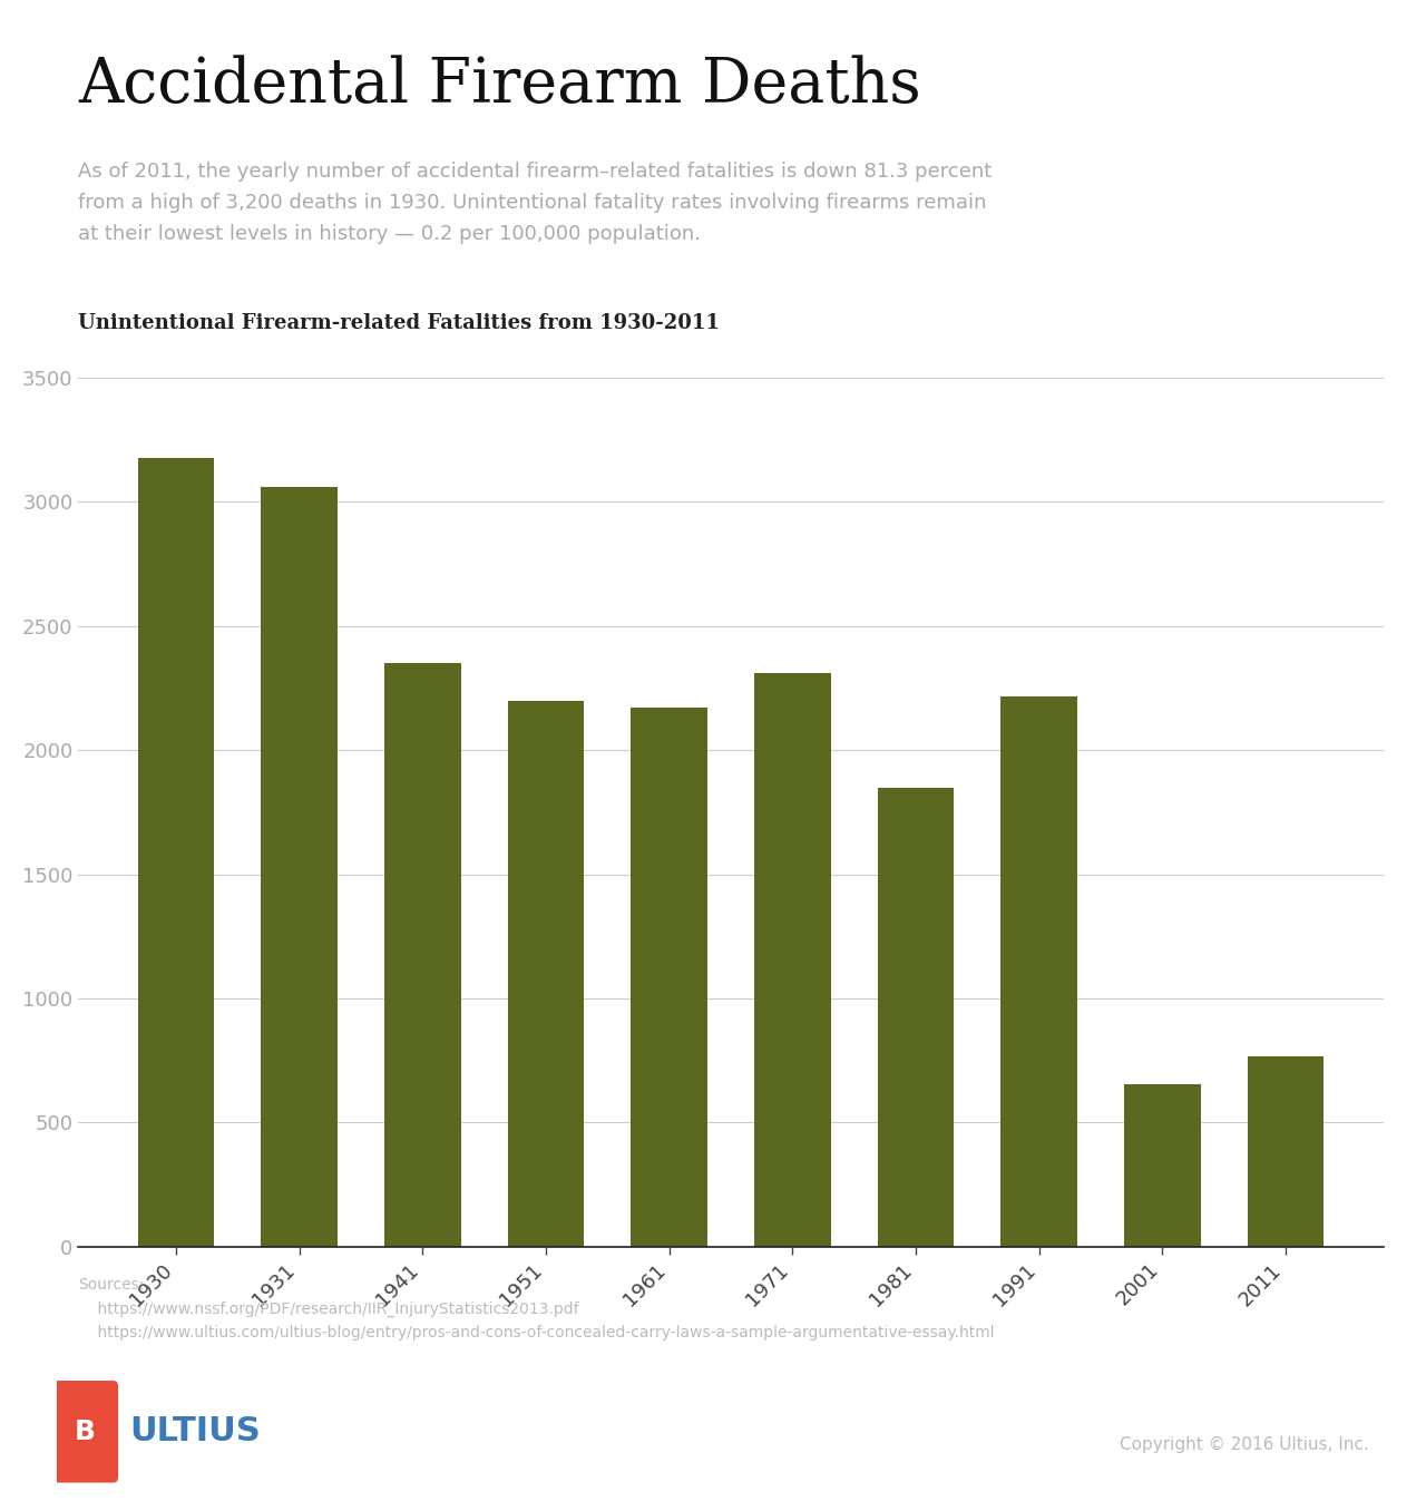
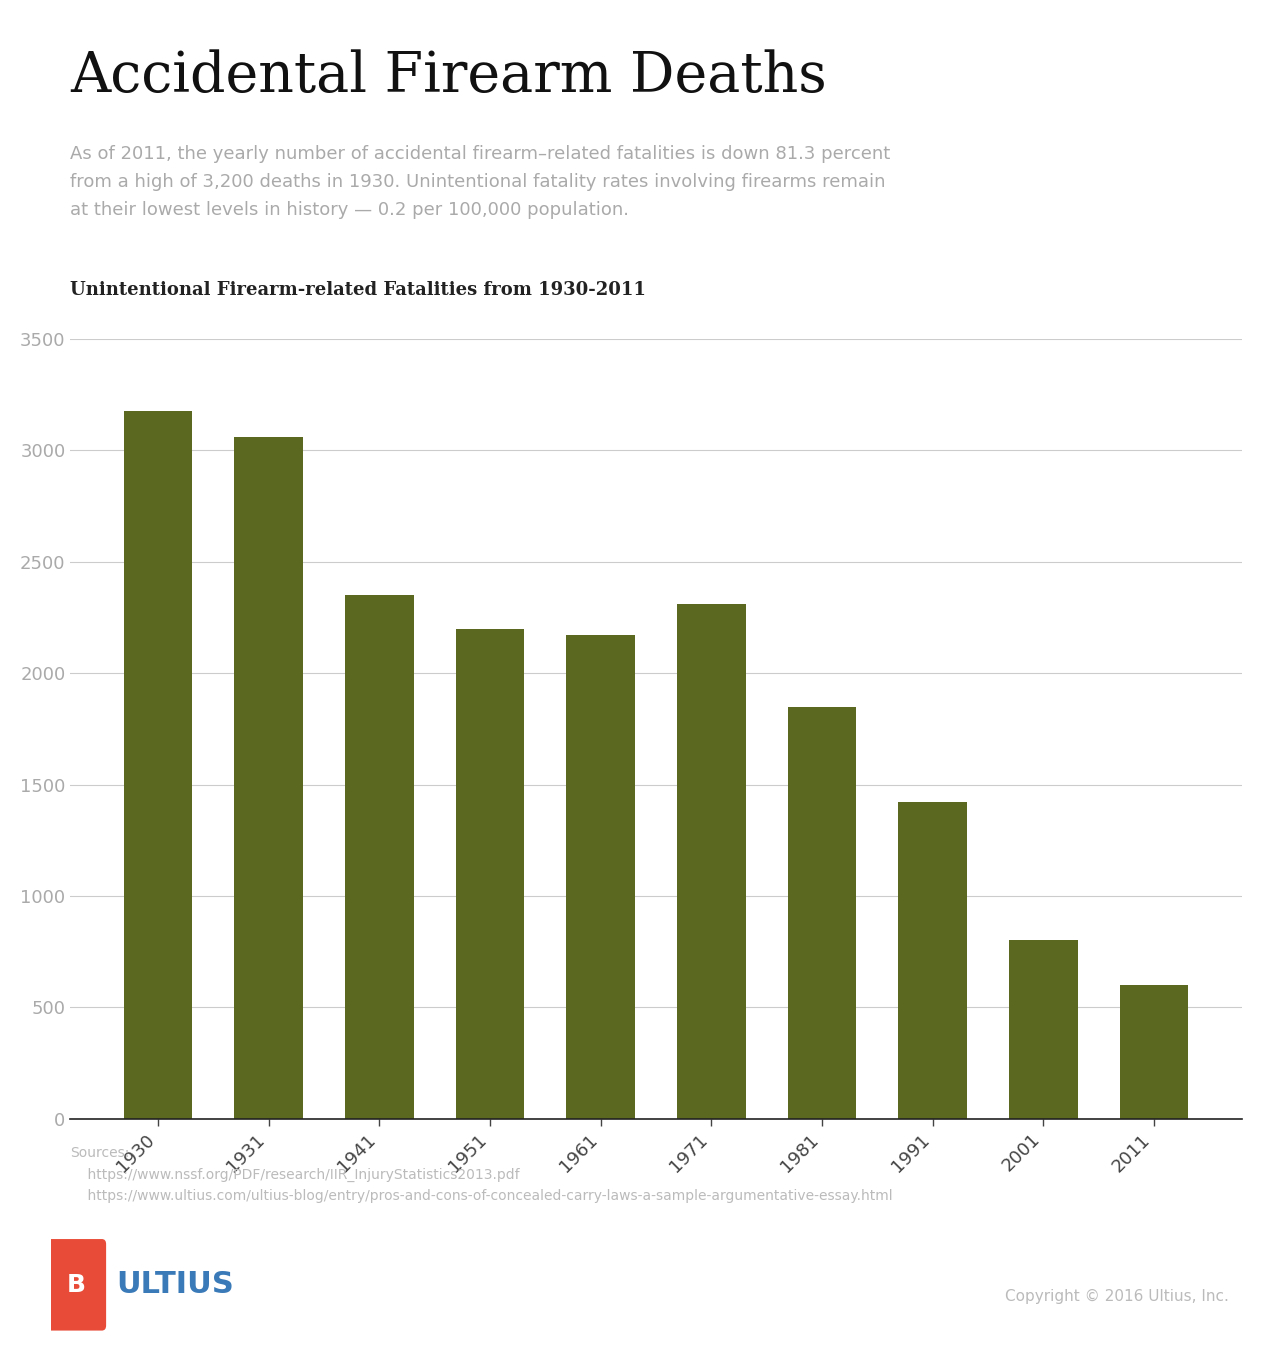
1991: 2215 -> 1420
2001: 655 -> 800
2011: 765 -> 600
